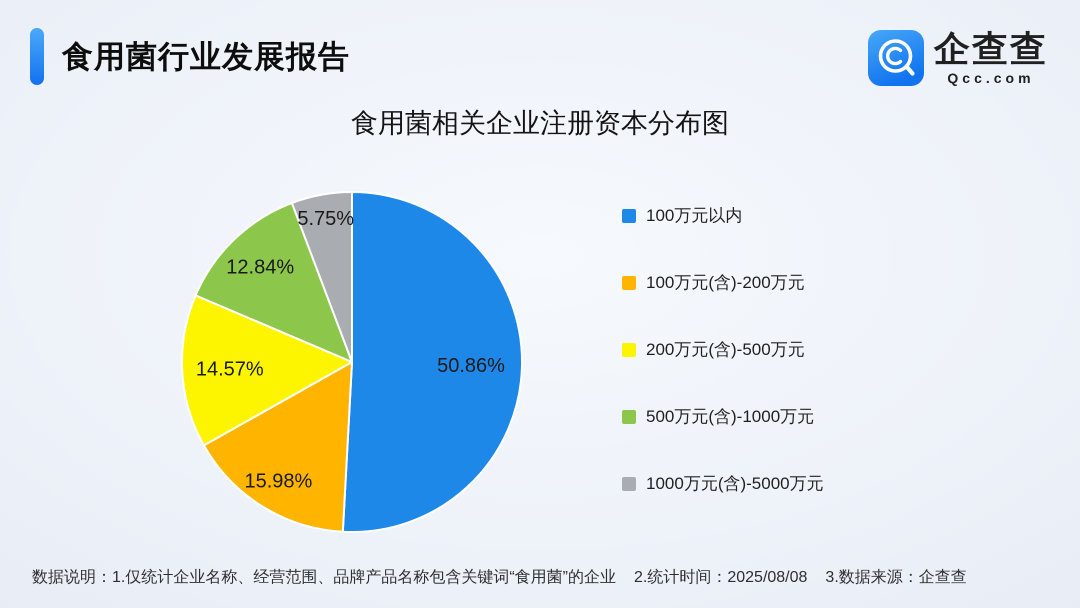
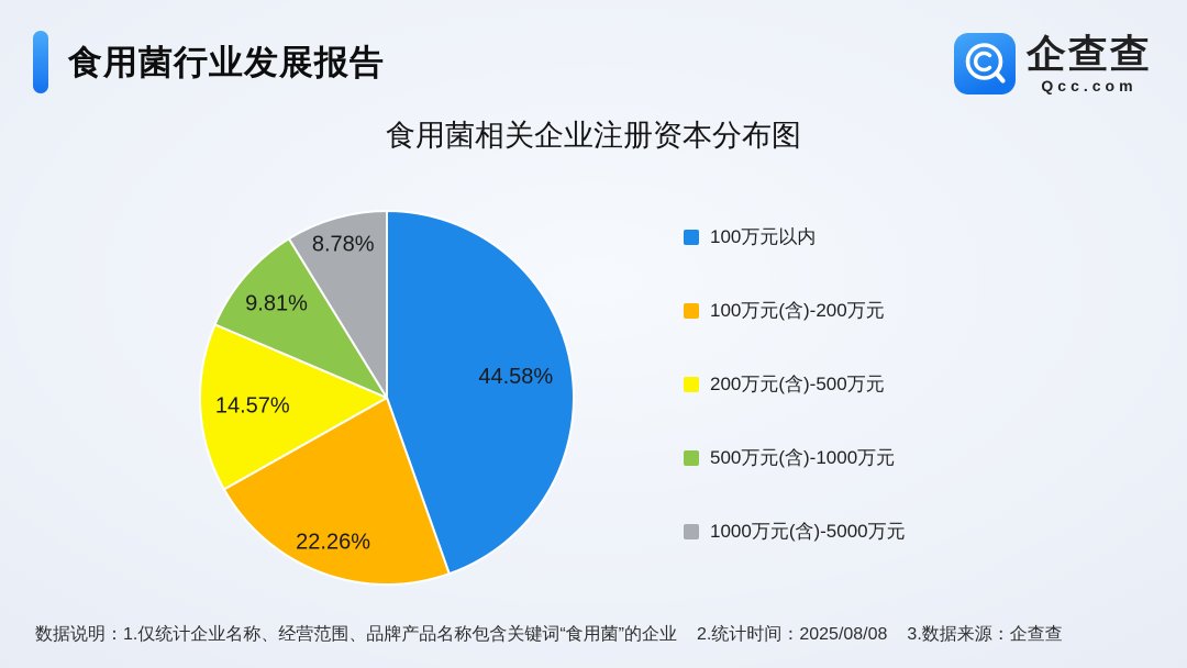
100万元以内: 50.86% -> 44.58%
100万元(含)-200万元: 15.98% -> 22.26%
500万元(含)-1000万元: 12.84% -> 9.81%
1000万元(含)-5000万元: 5.75% -> 8.78%
